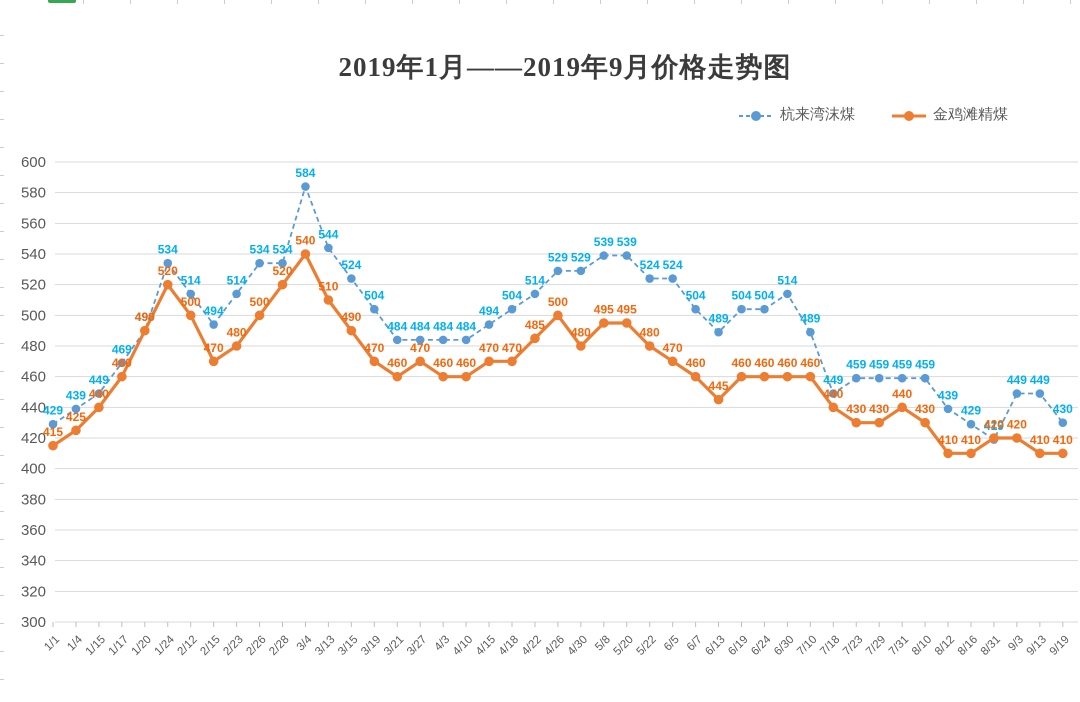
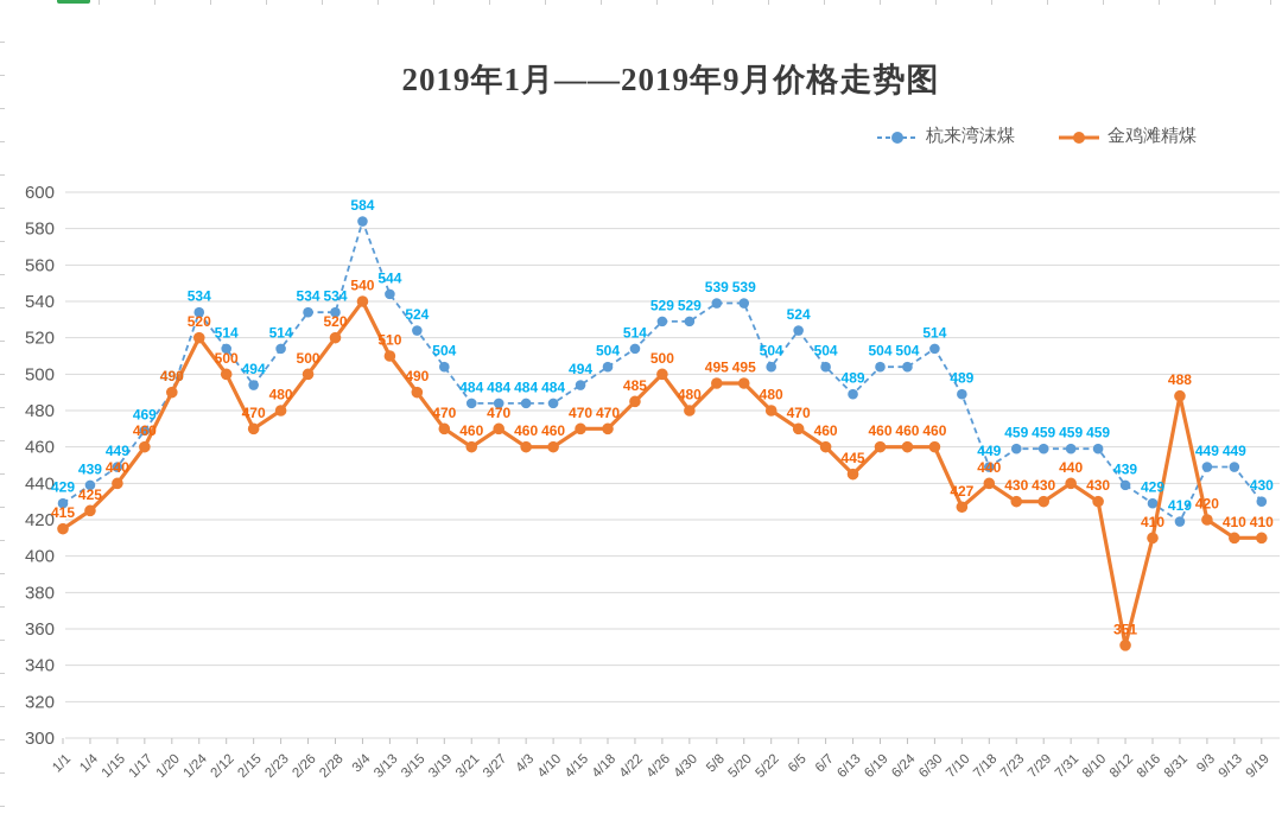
杭来湾沫煤/5/22: 524 -> 504
金鸡滩精煤/7/10: 460 -> 427
金鸡滩精煤/8/12: 410 -> 351
金鸡滩精煤/8/31: 420 -> 488
